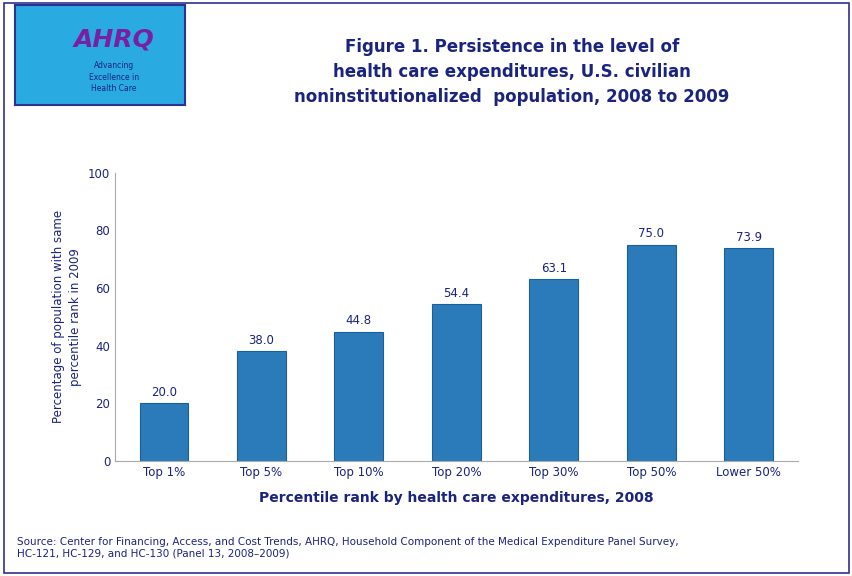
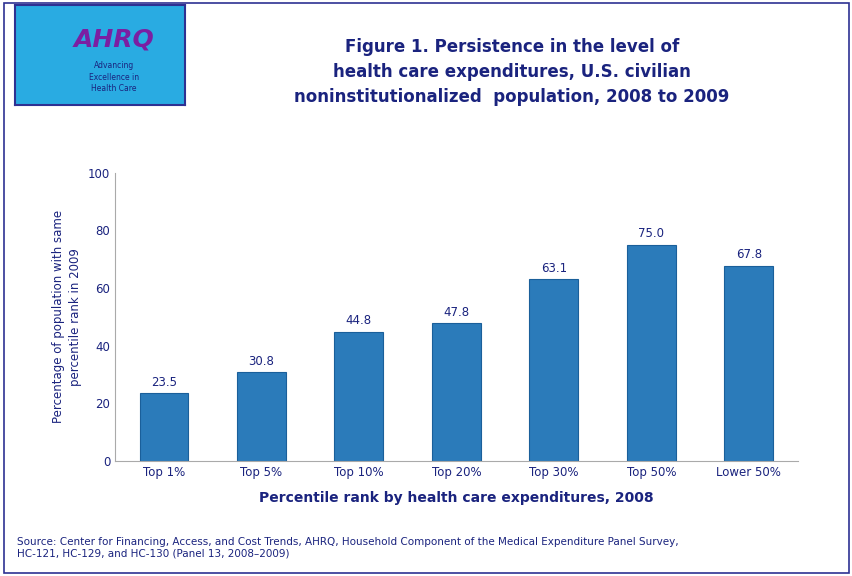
Top 1%: 20.0 -> 23.5
Top 5%: 38.0 -> 30.8
Top 20%: 54.4 -> 47.8
Lower 50%: 73.9 -> 67.8
